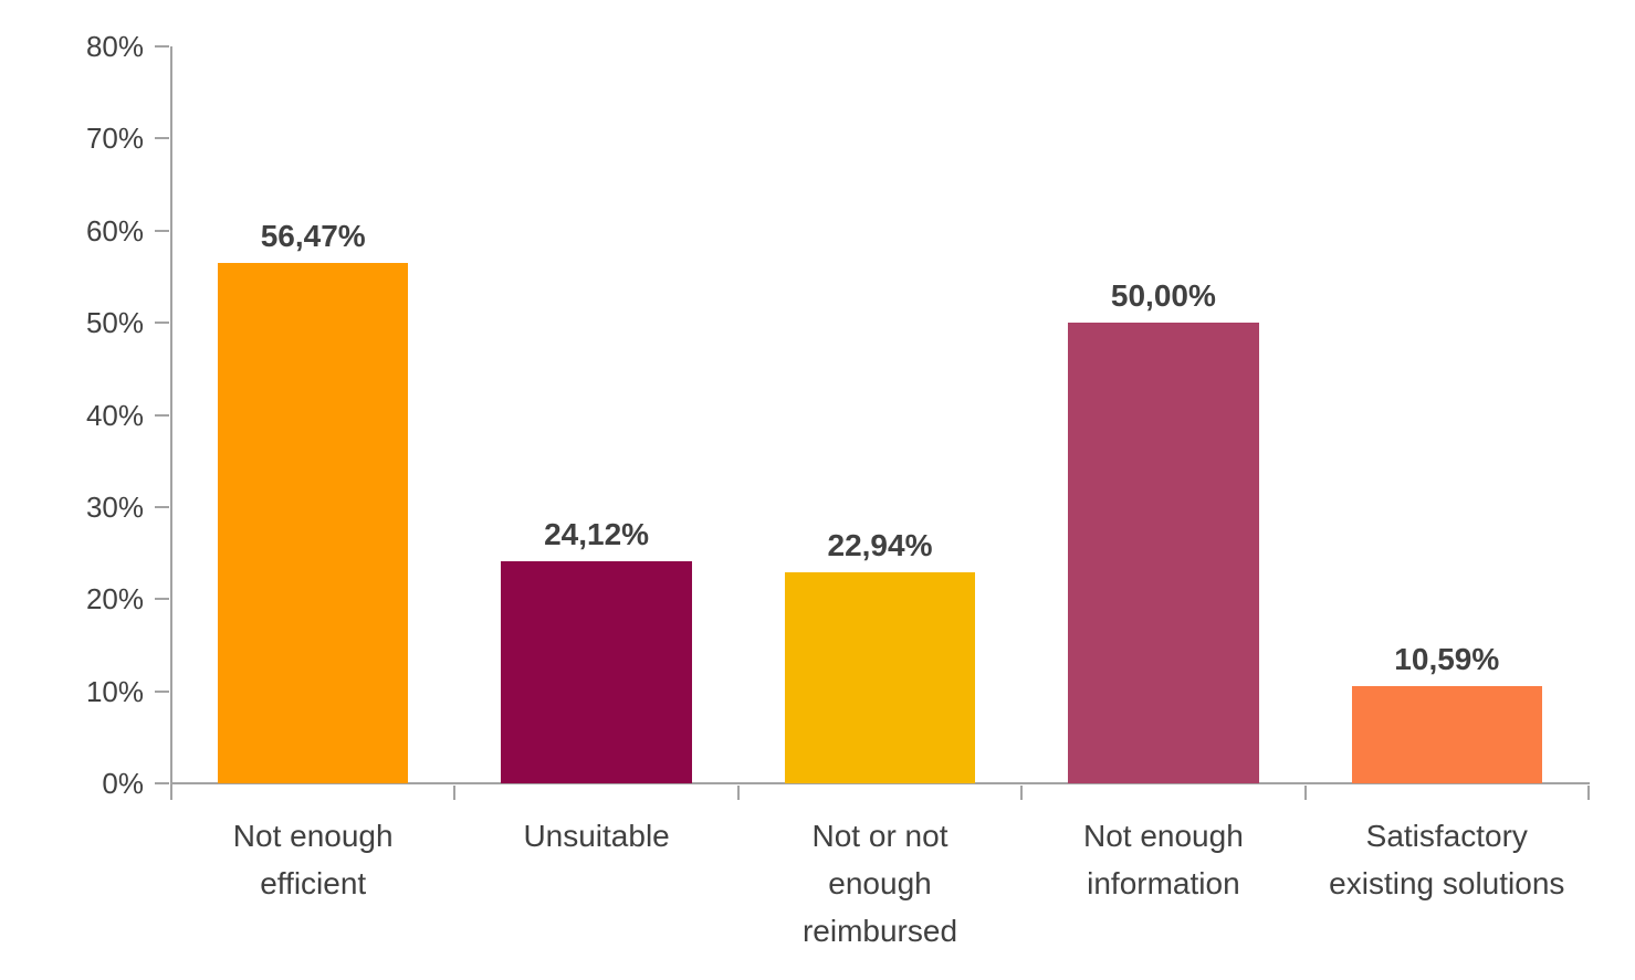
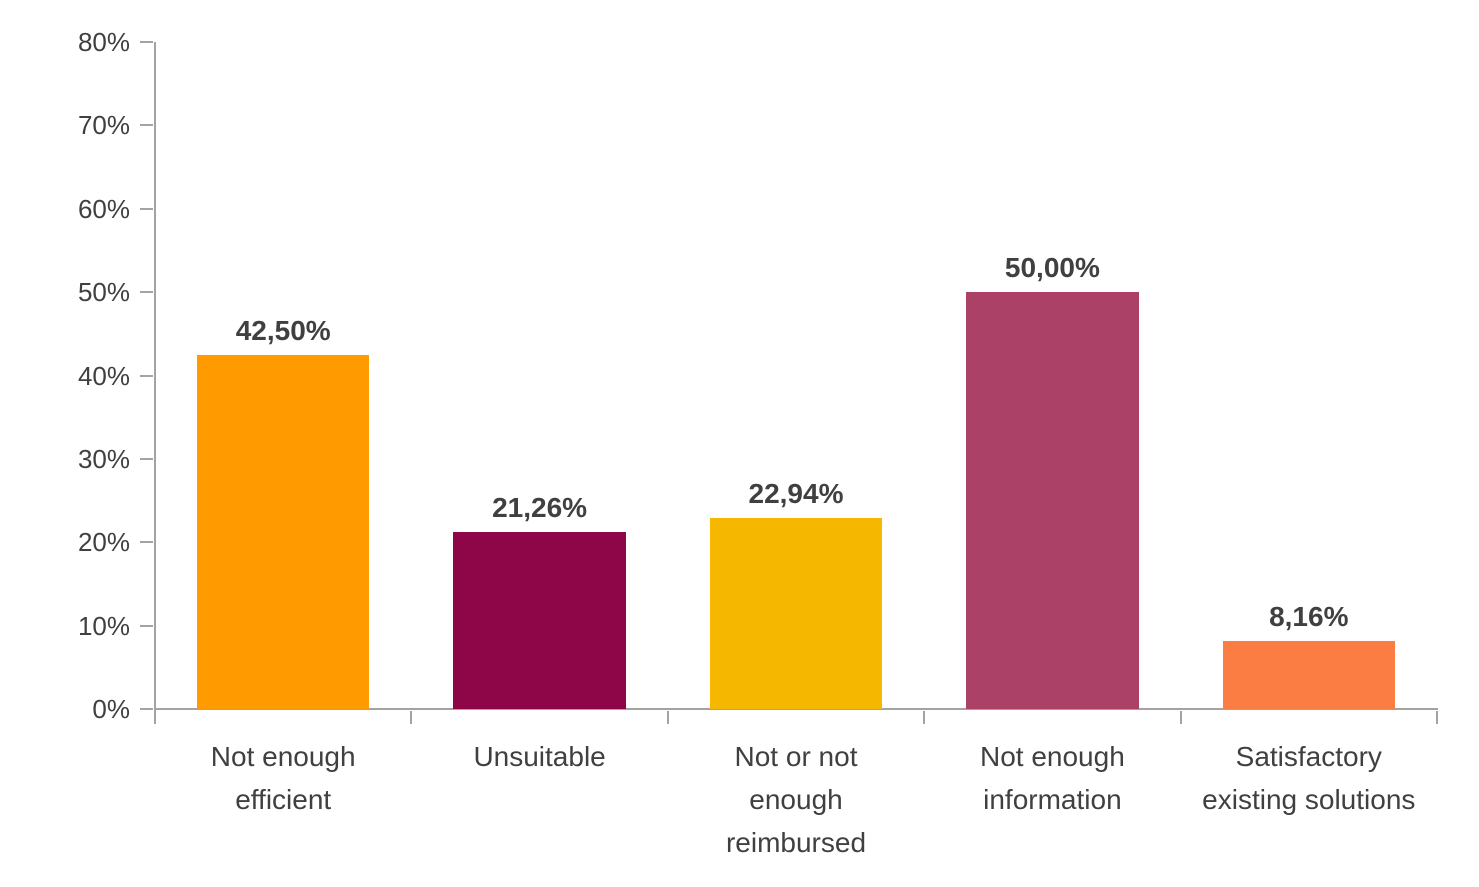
Not enough efficient: 56,47% -> 42,50%
Unsuitable: 24,12% -> 21,26%
Satisfactory existing solutions: 10,59% -> 8,16%
